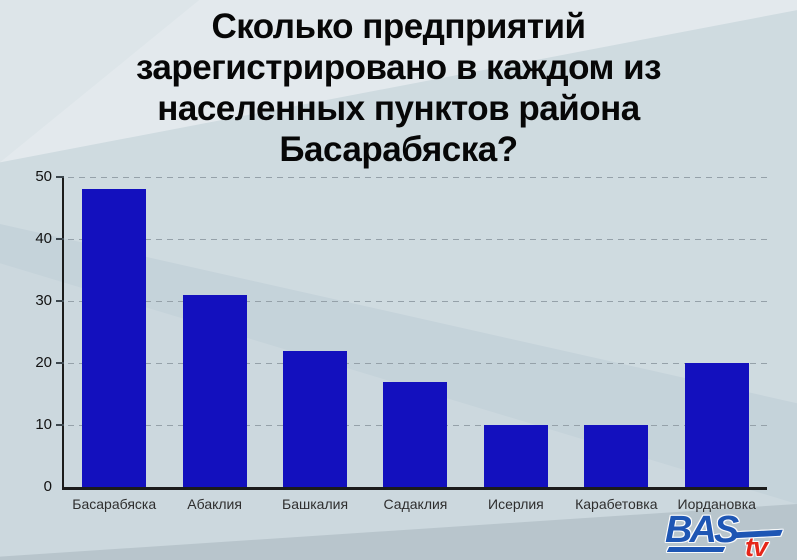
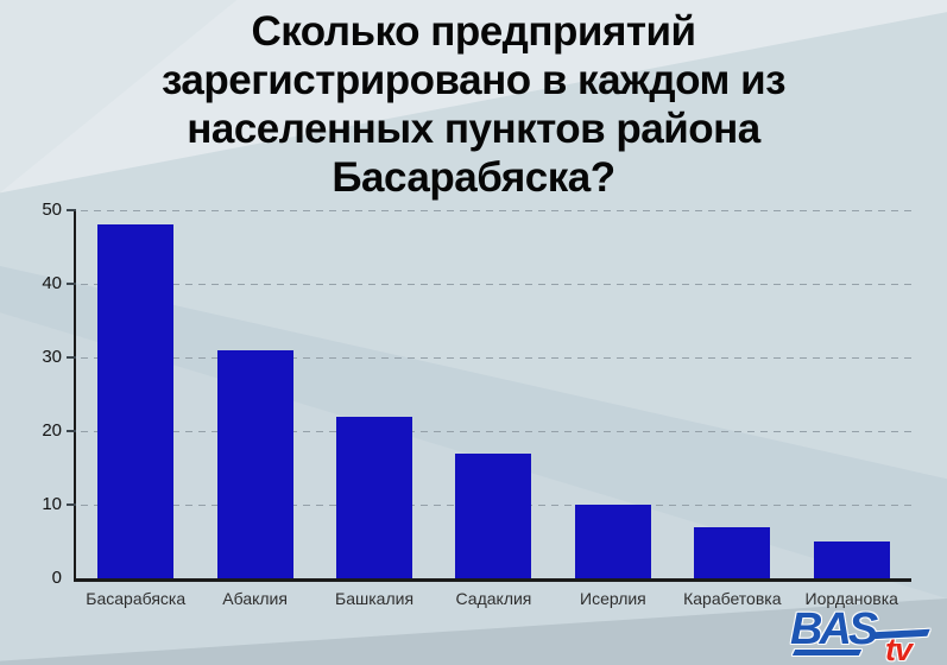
Карабетовка: 10 -> 7
Иордановка: 20 -> 5
